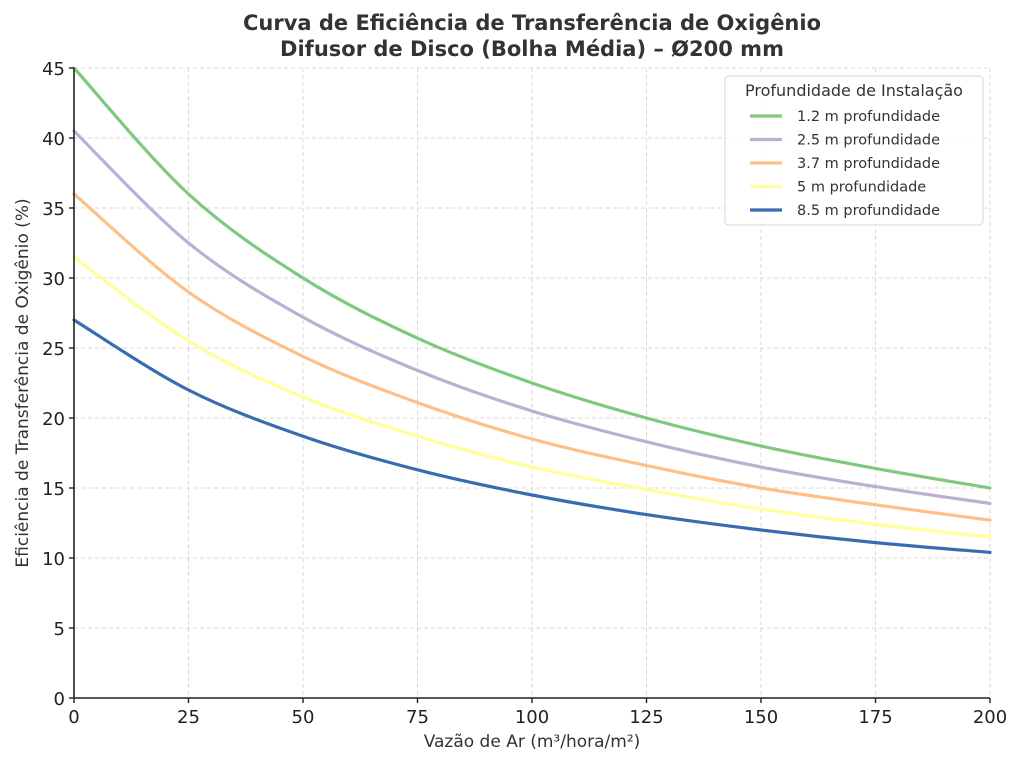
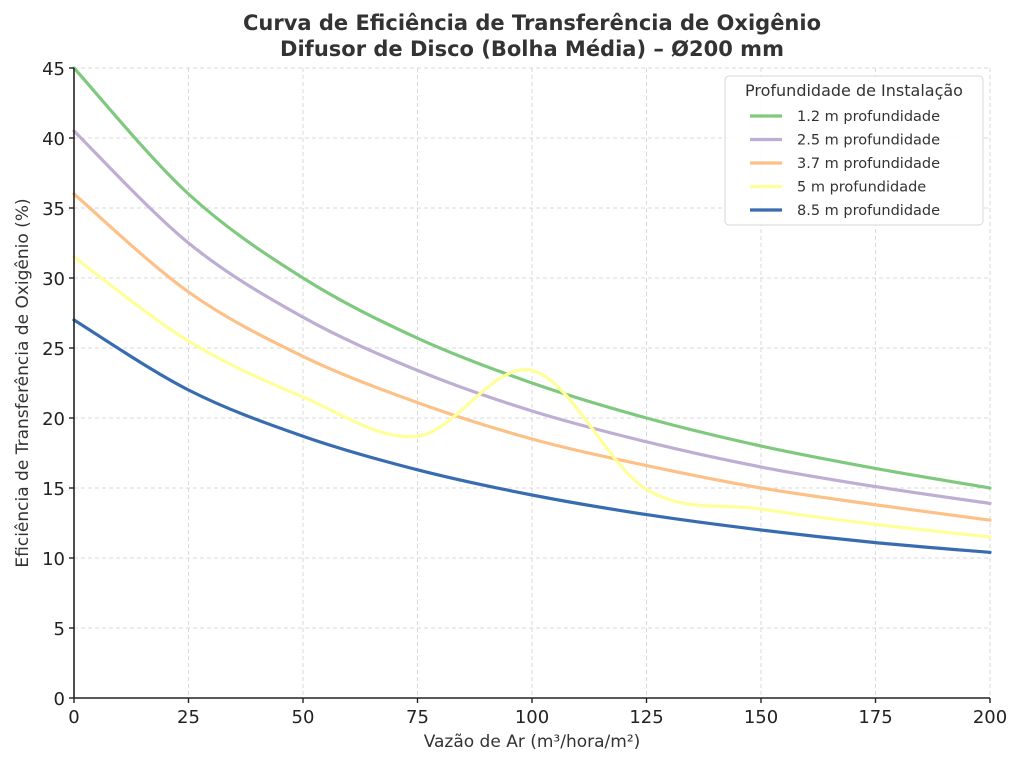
5 m profundidade/100: 16.5 -> 23.4
